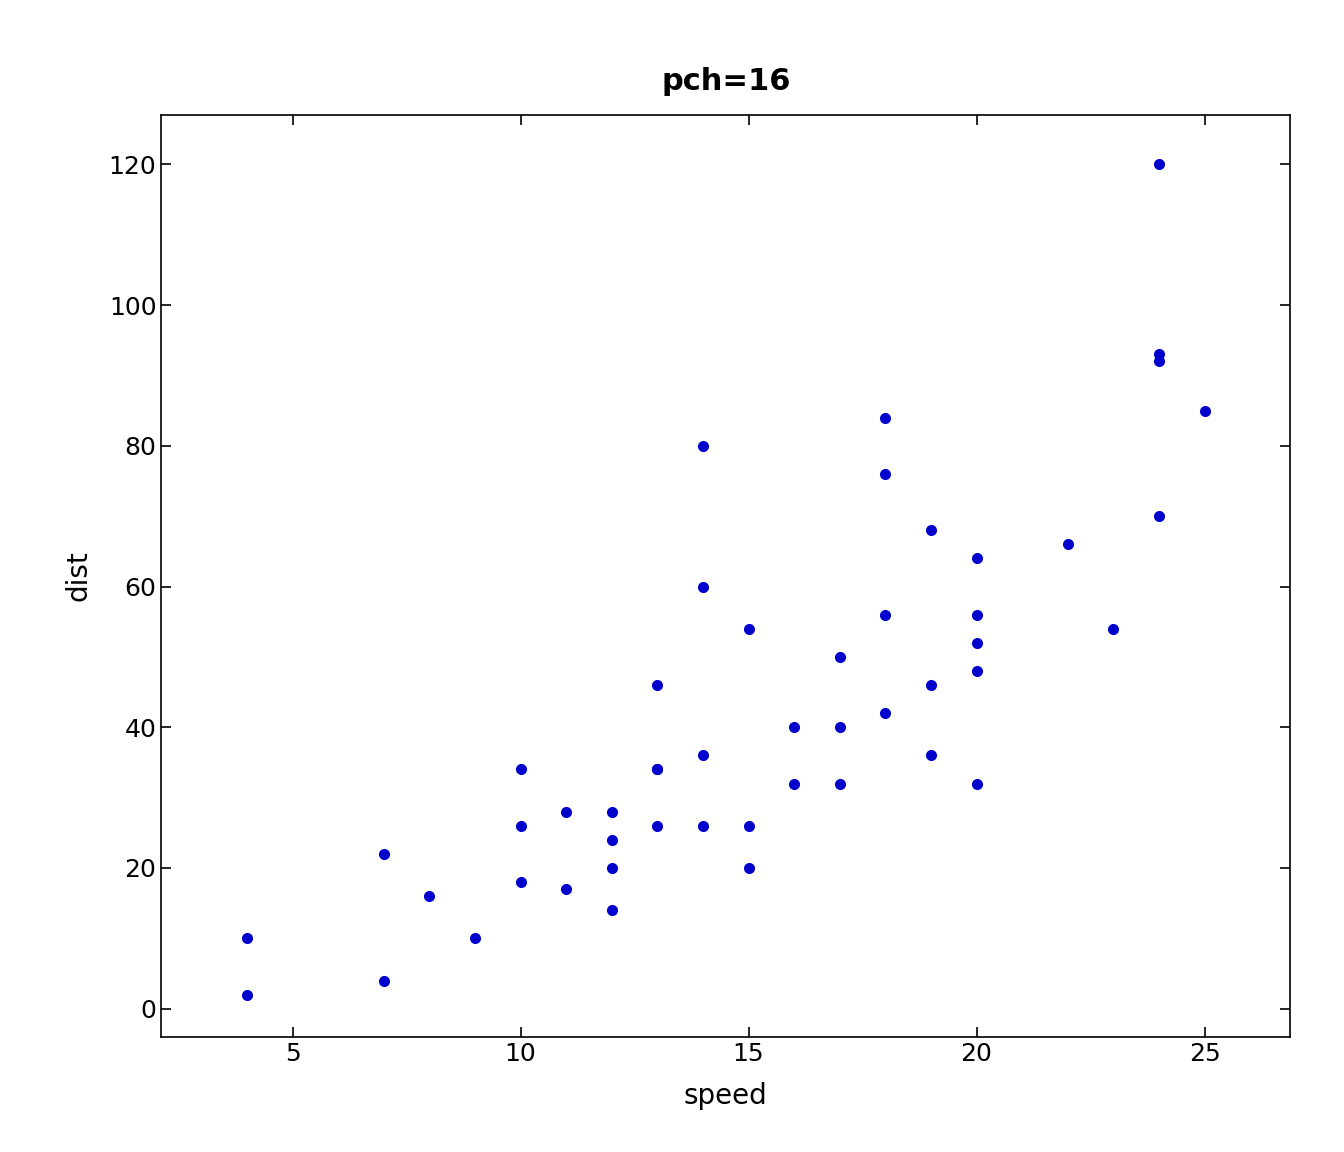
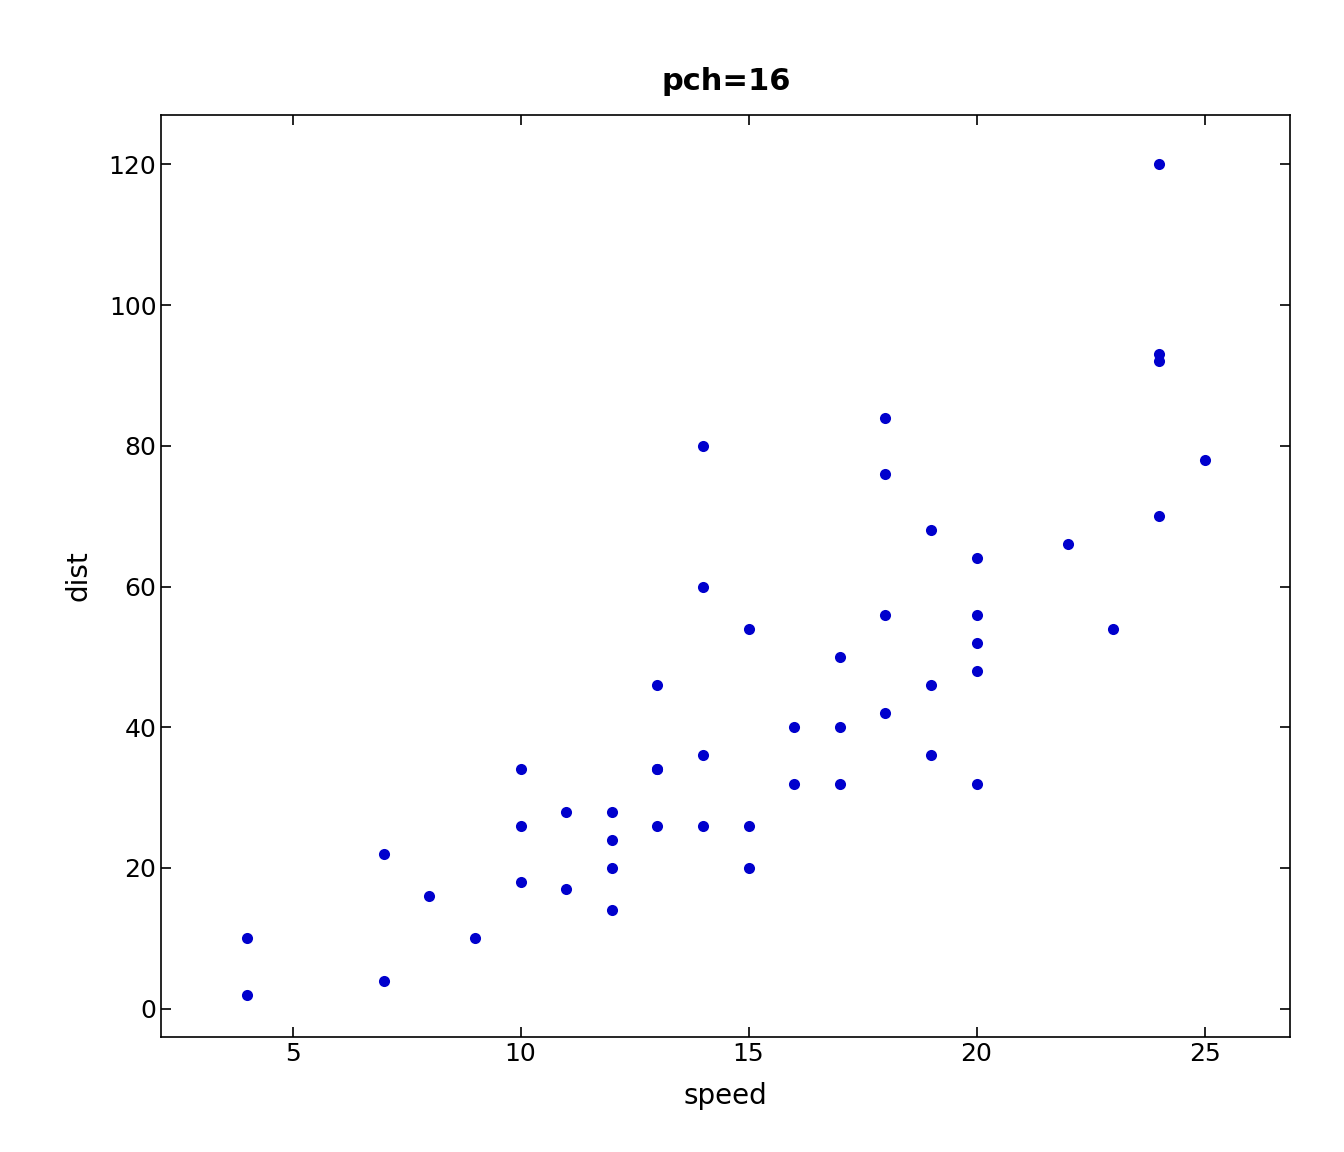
25: 85 -> 78
